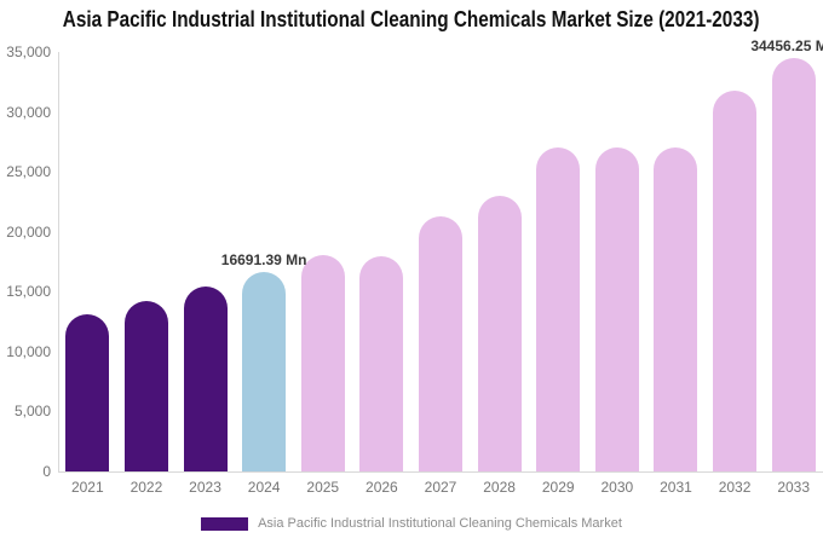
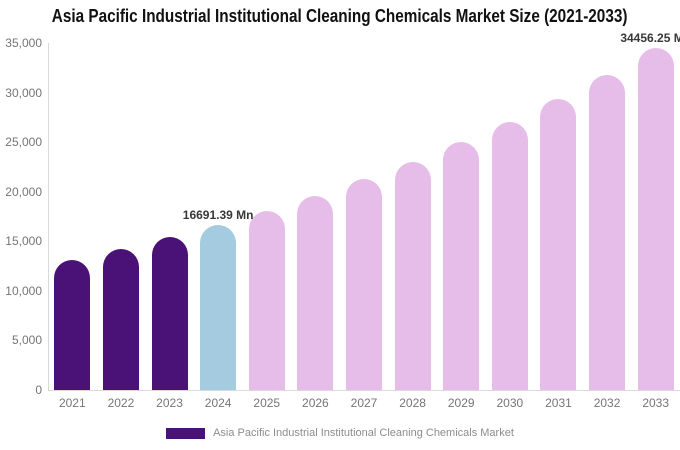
2026: 18000 -> 20000
2029: 27000 -> 25000
2031: 27000 -> 29000
